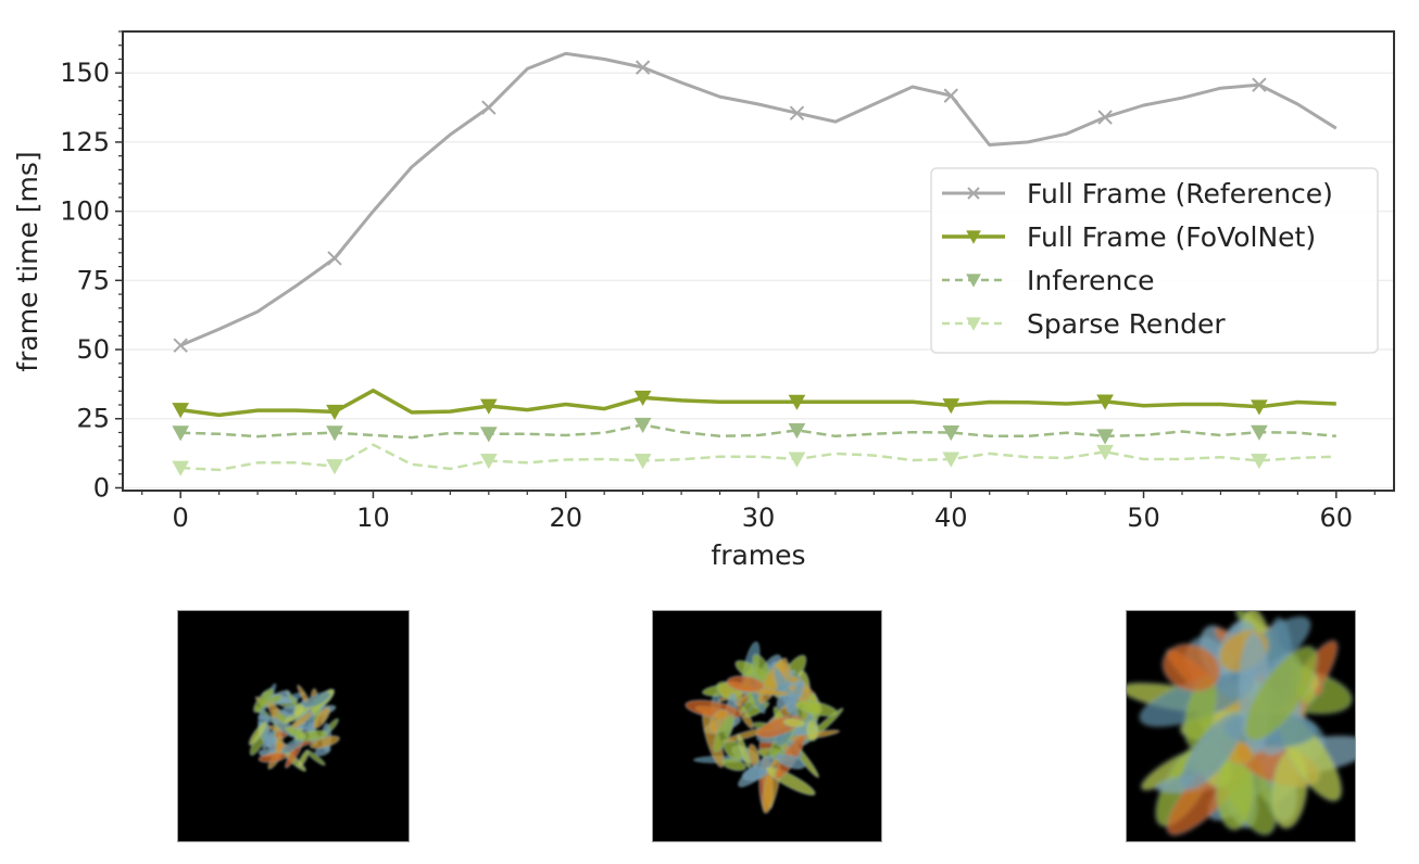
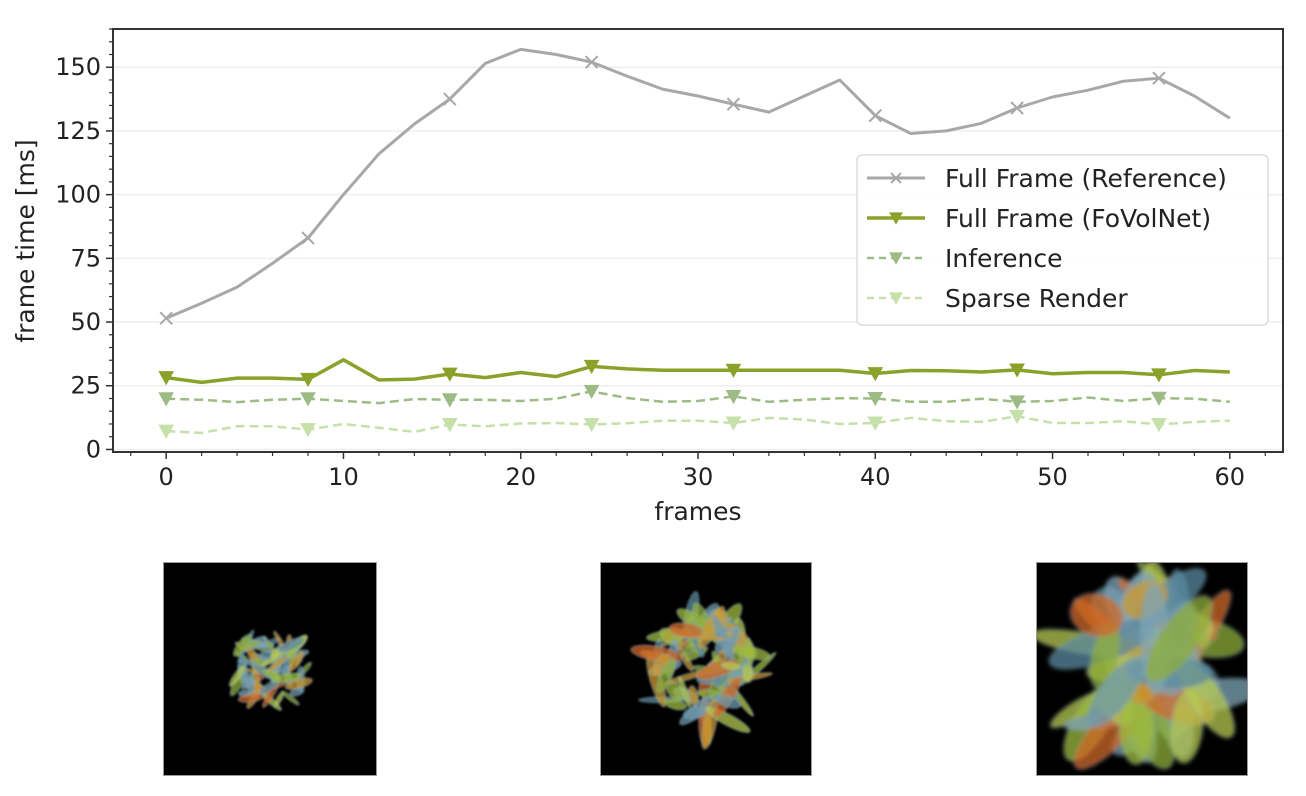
Sparse Render/10: 16 -> 10
Full Frame (Reference)/40: 142 -> 131
